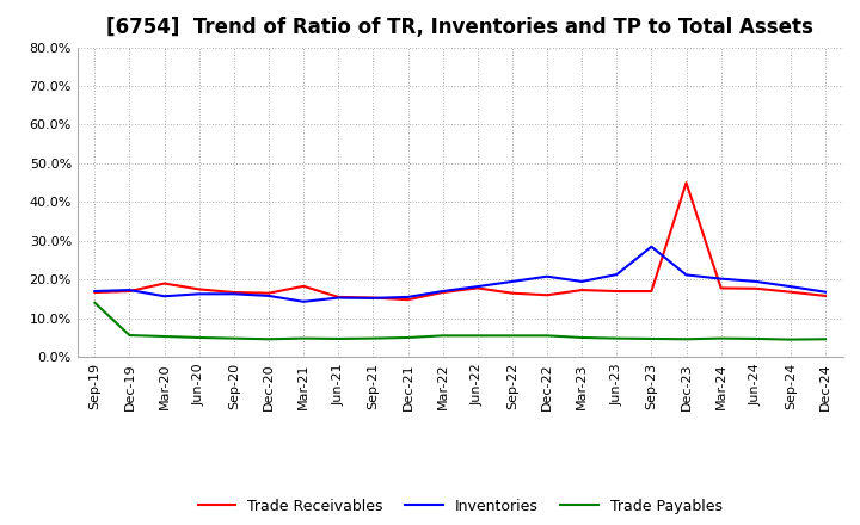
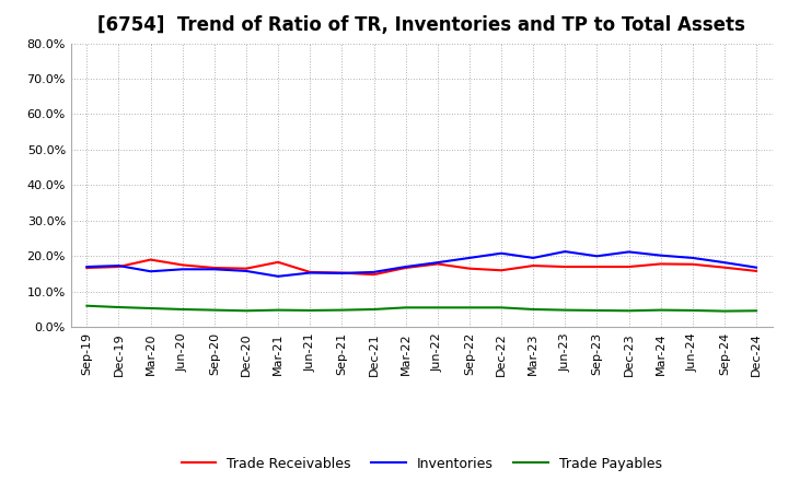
Trade Payables/Sep-19: 14.0% -> 6.0%
Inventories/Sep-23: 28.5% -> 20.0%
Trade Receivables/Dec-23: 45.0% -> 17.0%
